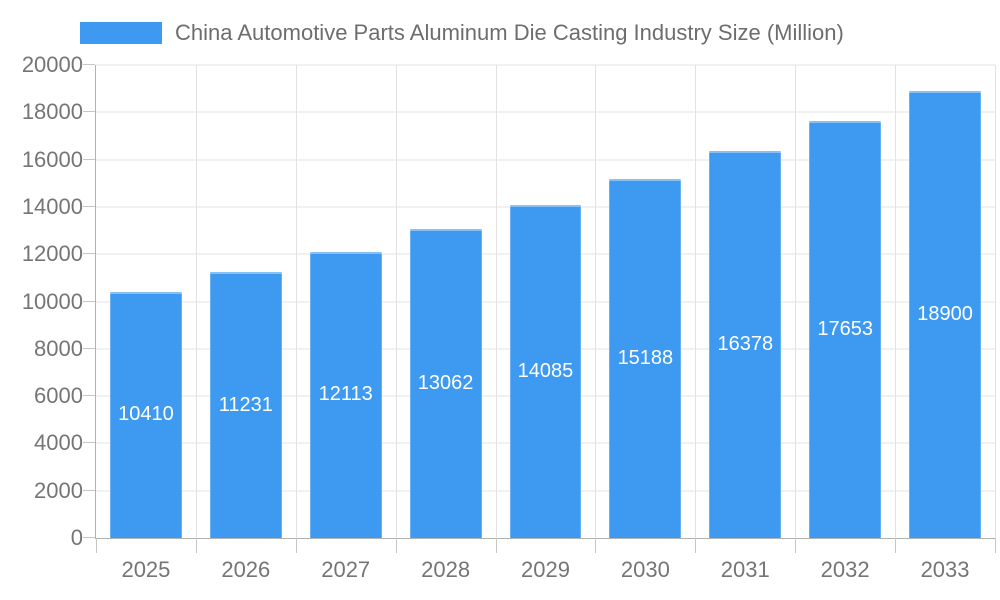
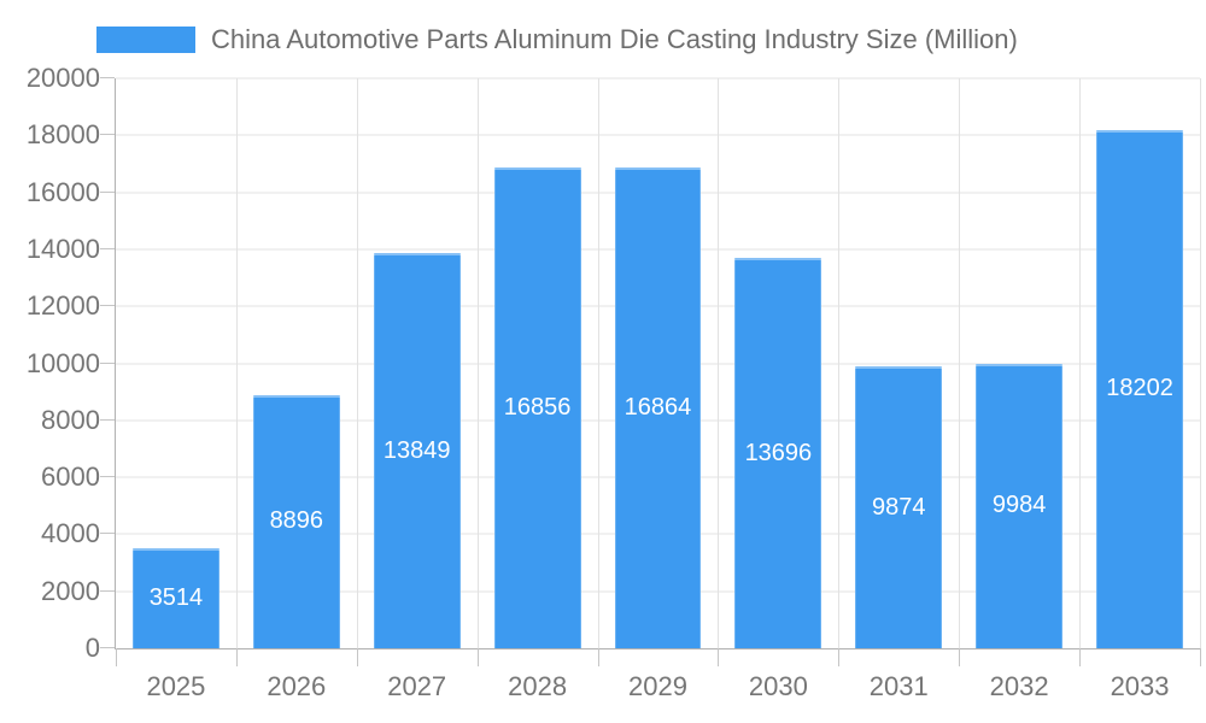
2025: 10410 -> 3514
2026: 11231 -> 8896
2027: 12113 -> 13849
2028: 13062 -> 16856
2029: 14085 -> 16864
2030: 15188 -> 13696
2031: 16378 -> 9874
2032: 17653 -> 9984
2033: 18900 -> 18202
